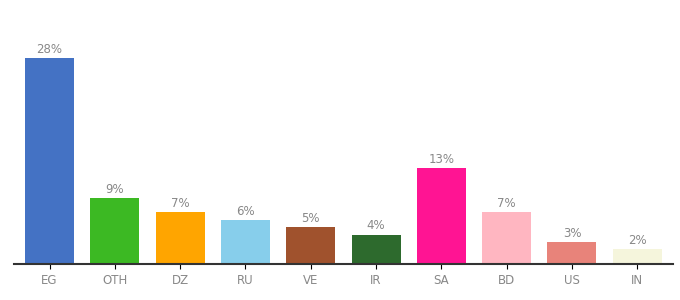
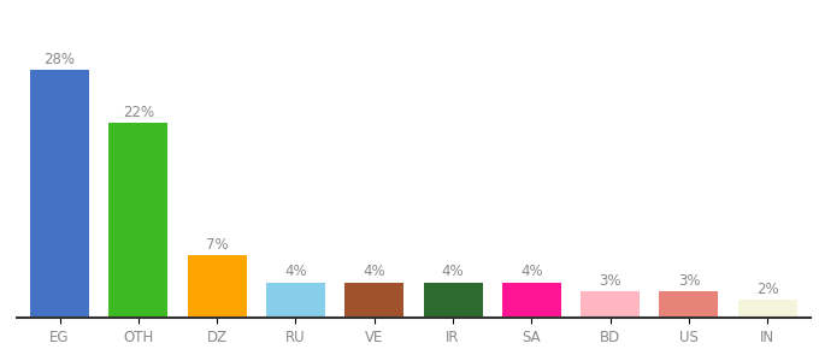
OTH: 9% -> 22%
RU: 6% -> 4%
VE: 5% -> 4%
SA: 13% -> 4%
BD: 7% -> 3%
